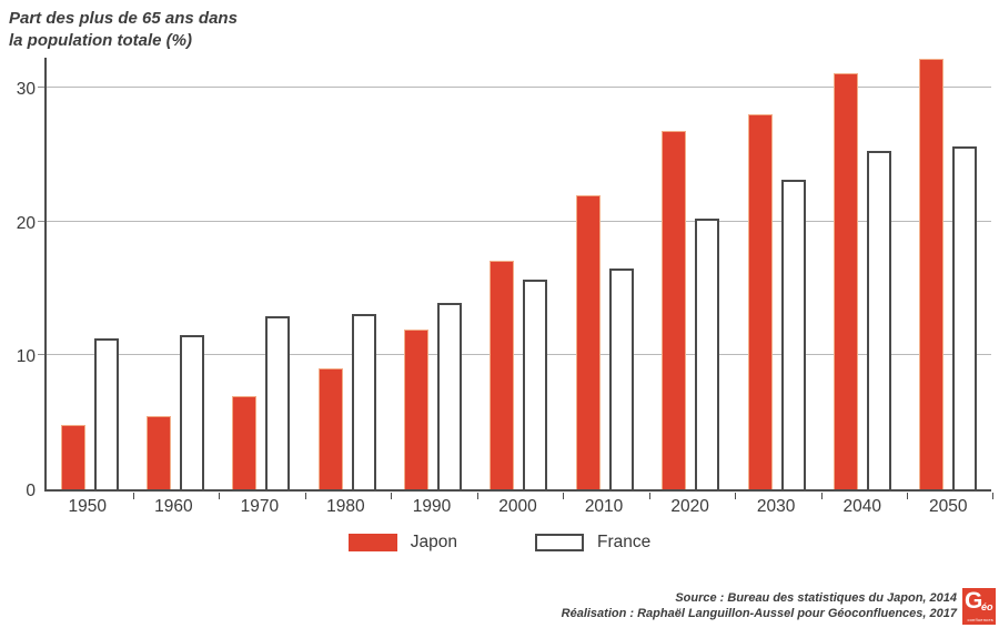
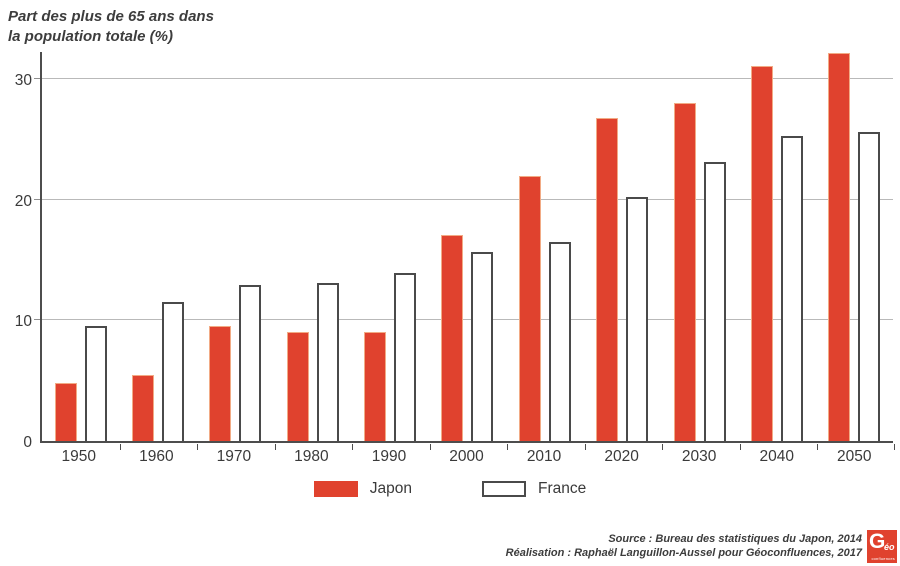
France/1950: 11.3 -> 9.5
Japon/1970: 7.0 -> 9.5
Japon/1990: 11.9 -> 9.0
